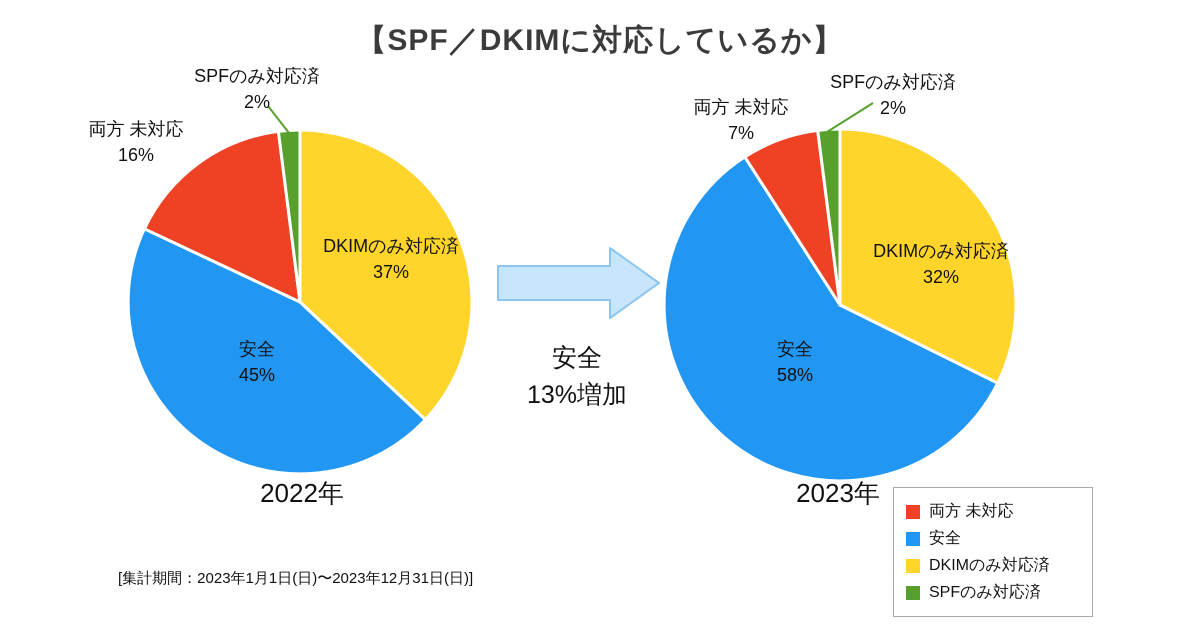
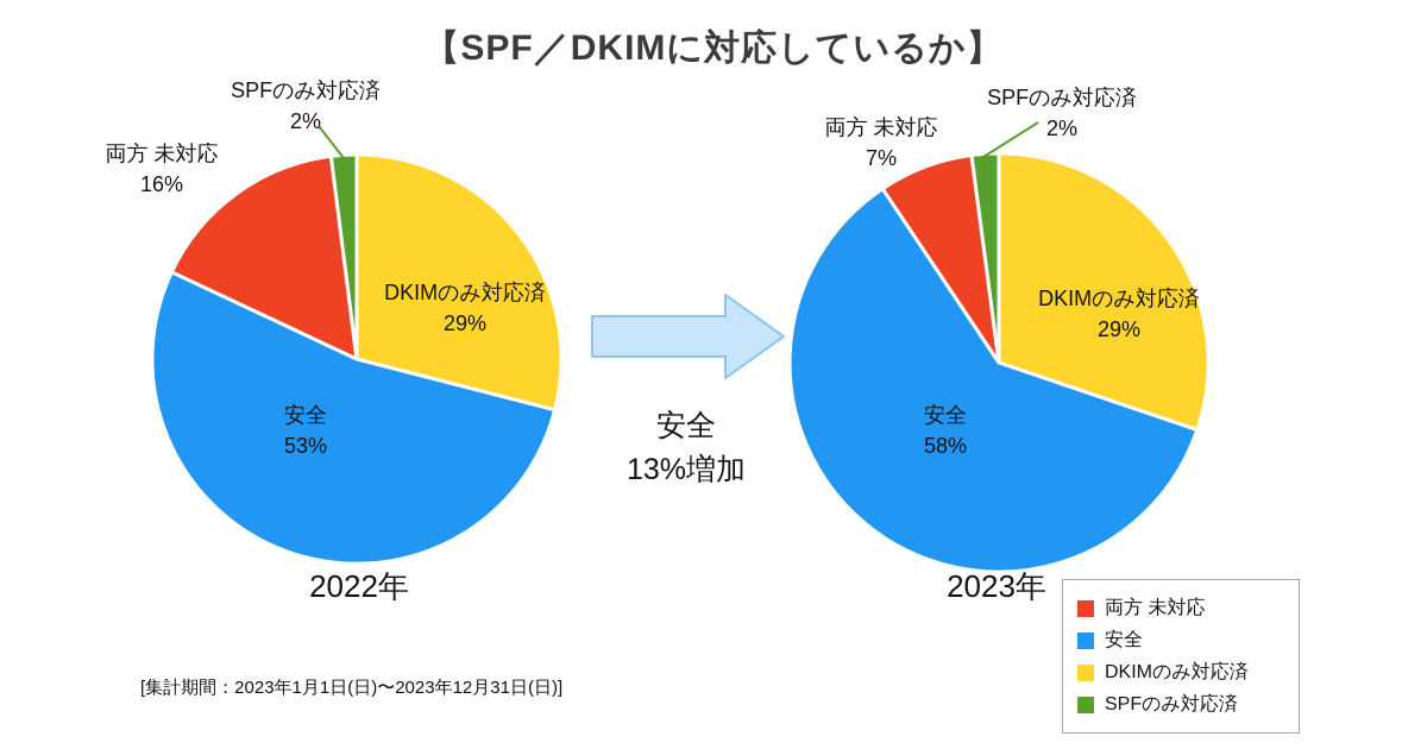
2022年/DKIMのみ対応済: 37% -> 29%
2022年/安全: 45% -> 53%
2023年/DKIMのみ対応済: 32% -> 29%
